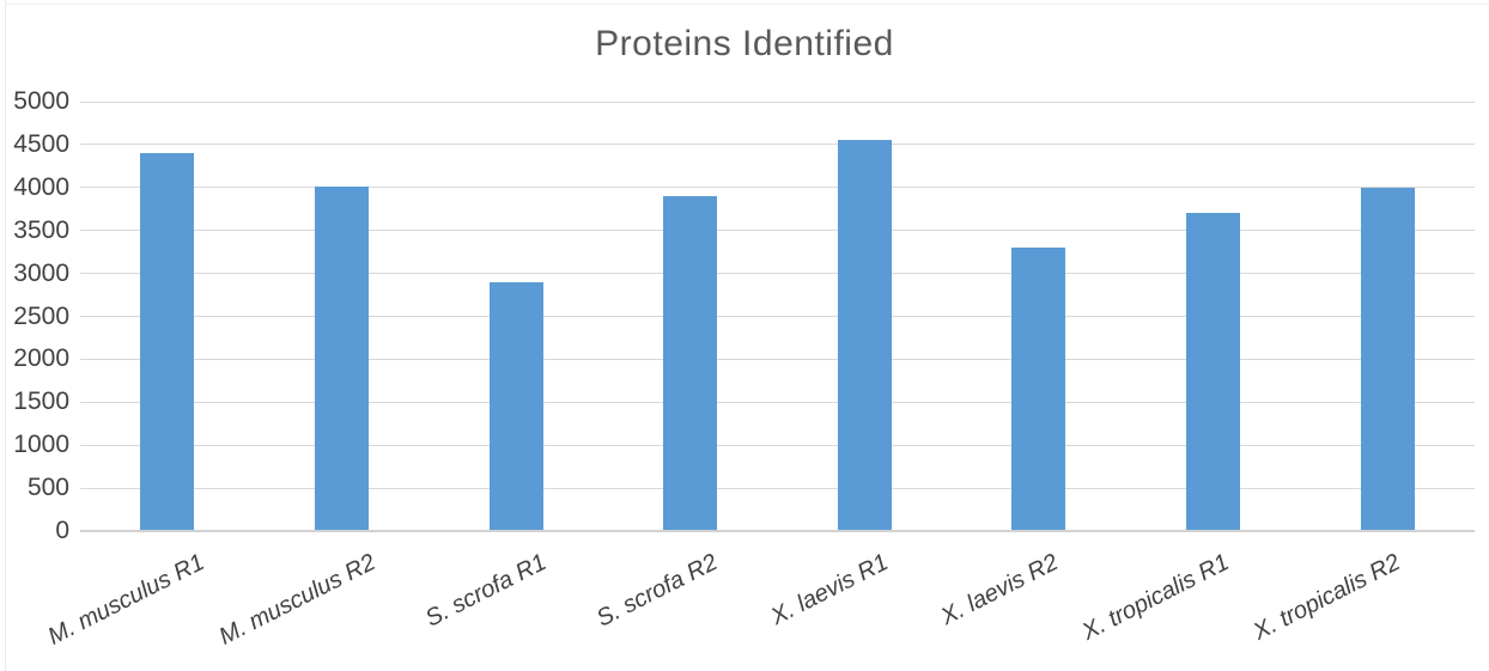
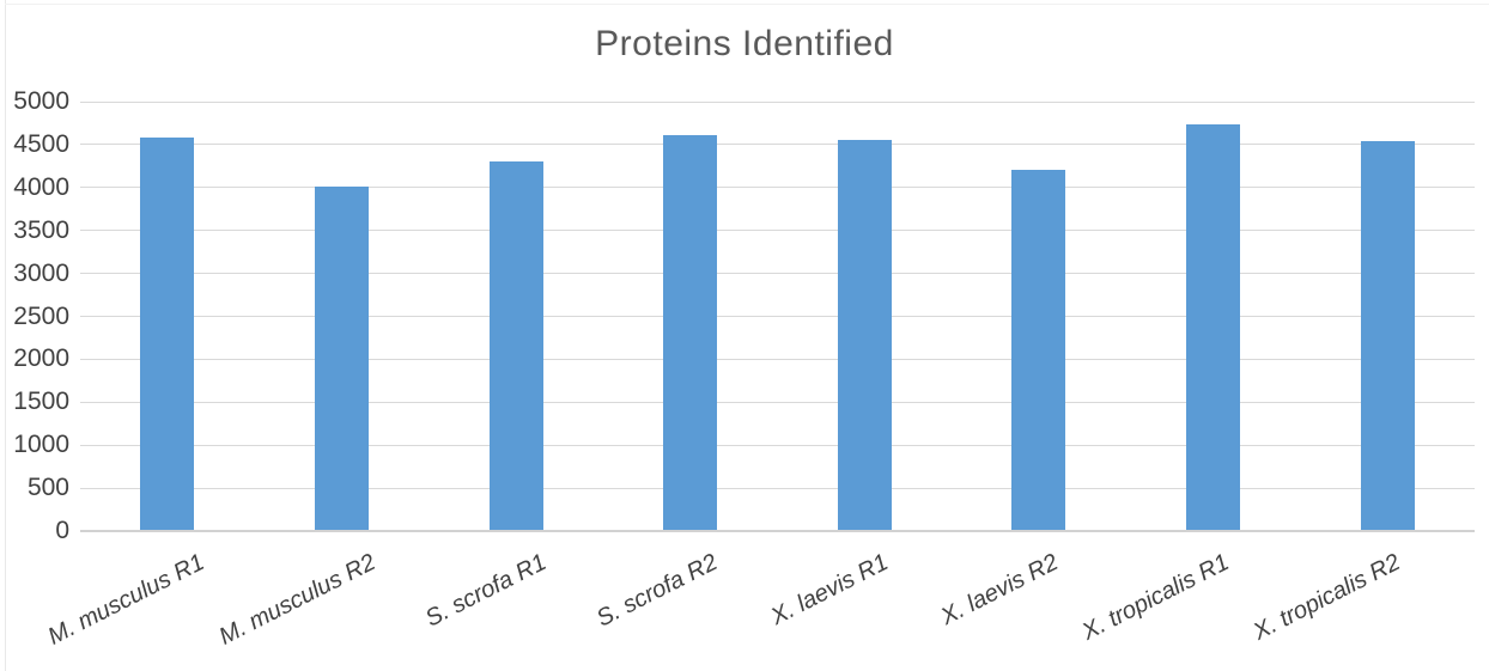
M. musculus R1: 4400 -> 4600
S. scrofa R1: 2900 -> 4300
S. scrofa R2: 3900 -> 4600
X. laevis R2: 3300 -> 4200
X. tropicalis R1: 3700 -> 4700
X. tropicalis R2: 4000 -> 4500
